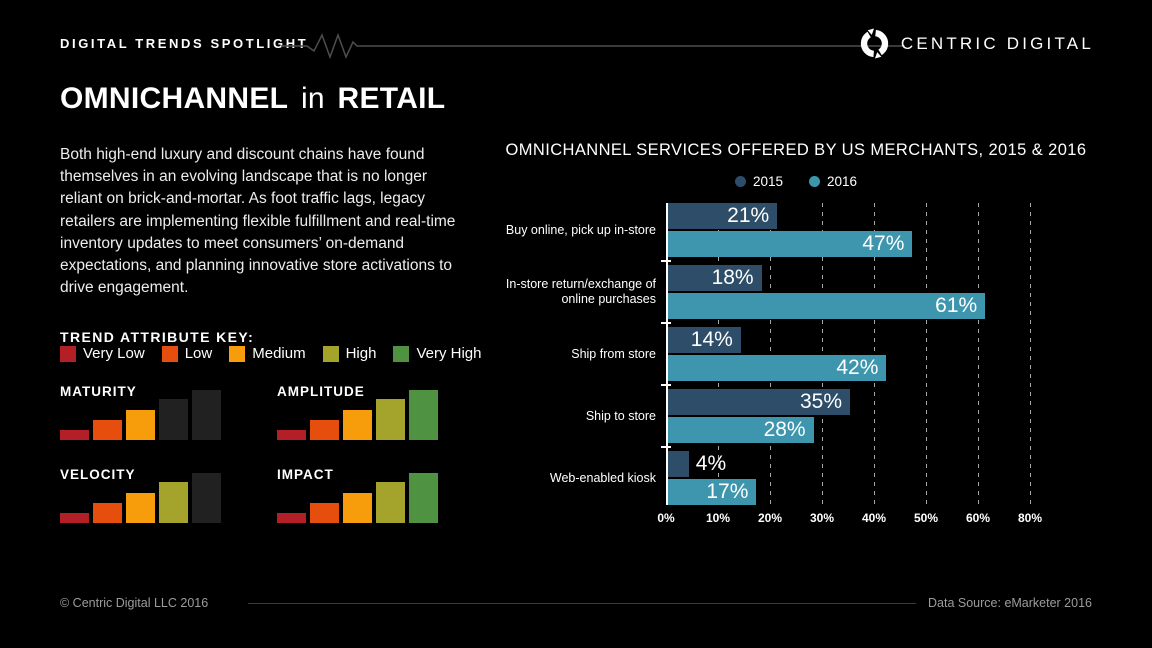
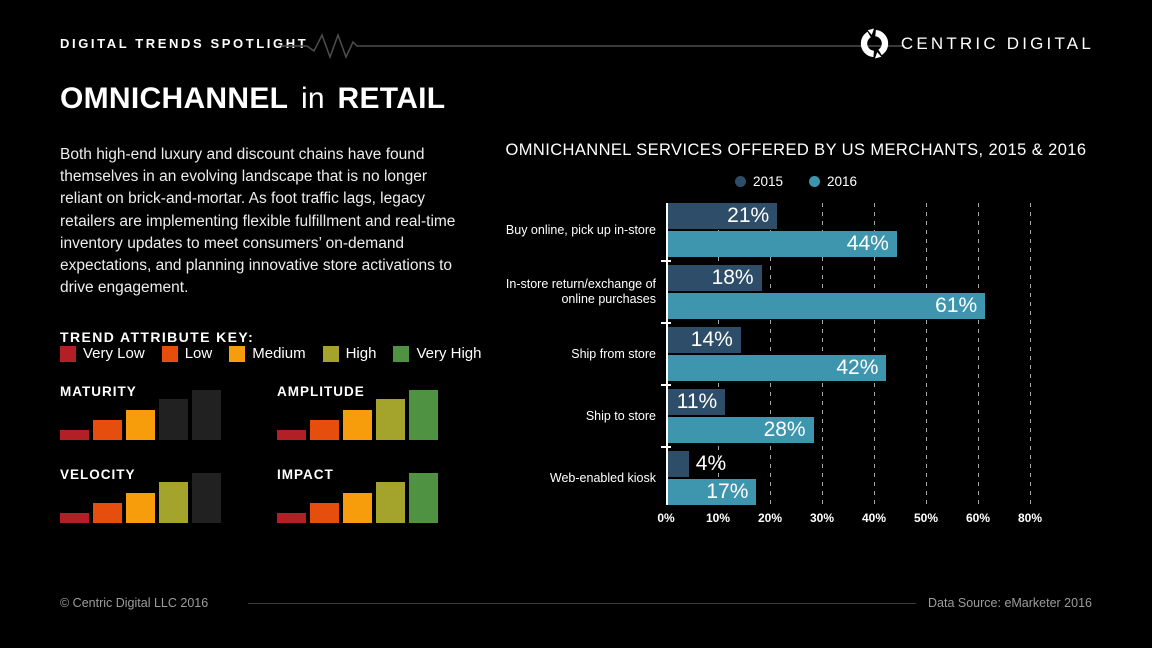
2016/Buy online, pick up in-store: 47% -> 44%
2015/Ship to store: 35% -> 11%
